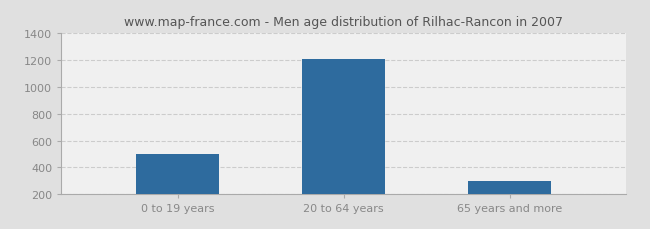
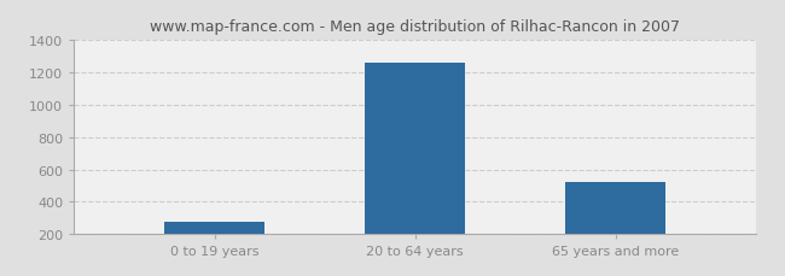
0 to 19 years: 500 -> 280
20 to 64 years: 1210 -> 1260
65 years and more: 300 -> 520
